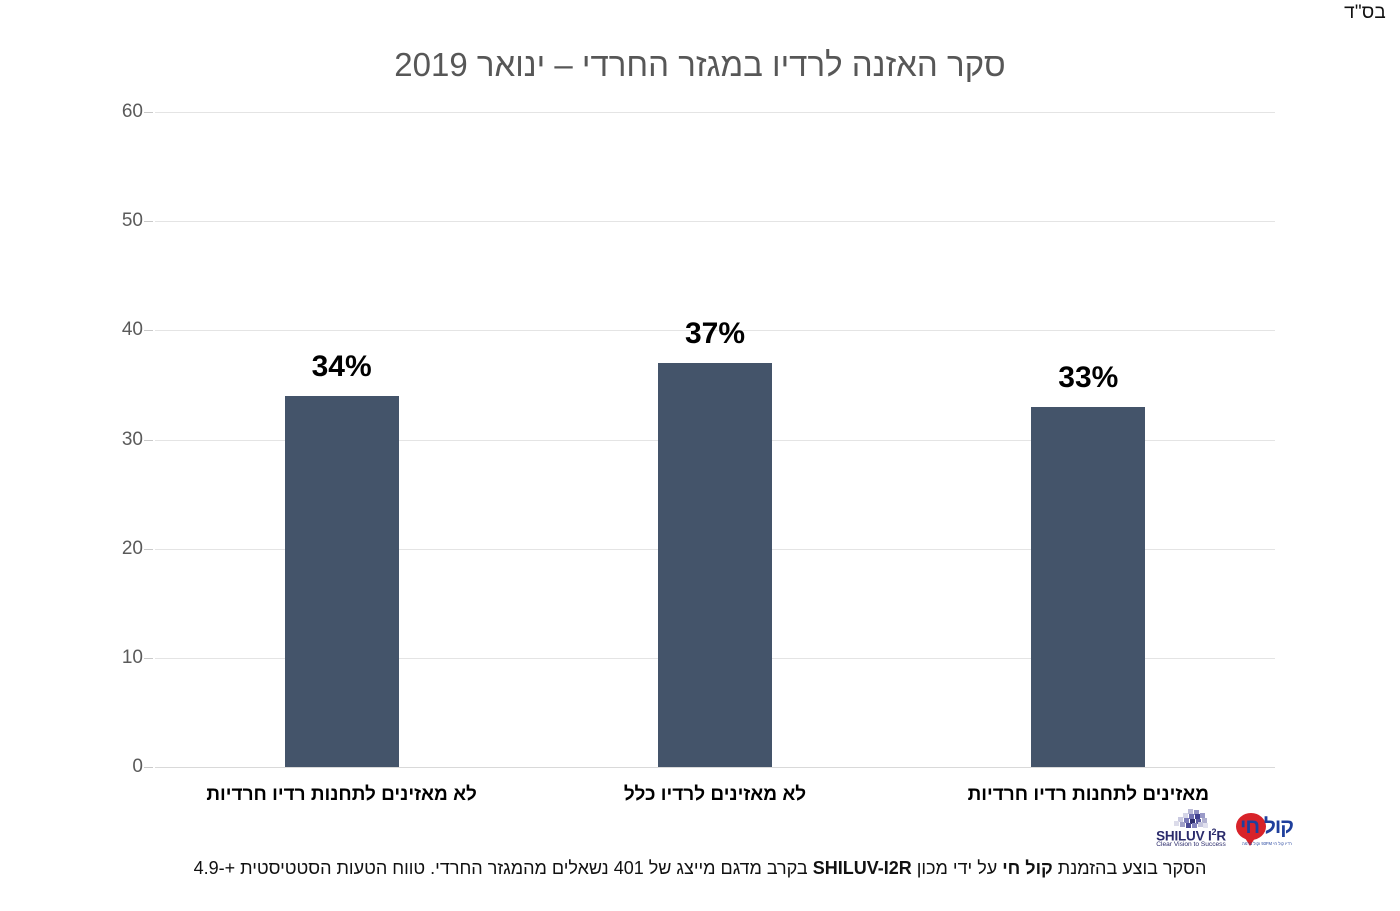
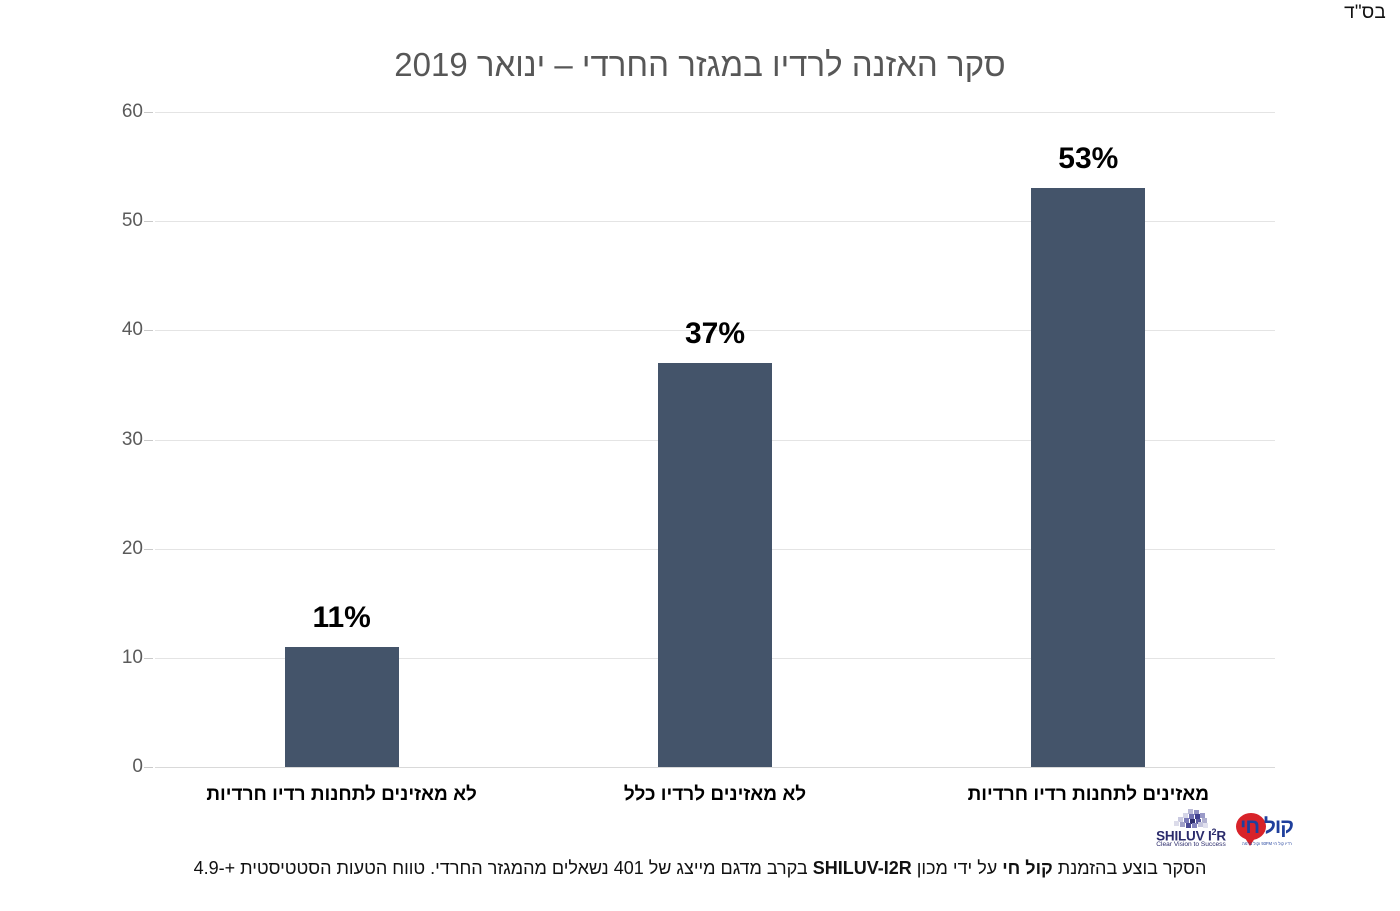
מאזינים לתחנות רדיו חרדיות: 33% -> 53%
לא מאזינים לתחנות רדיו חרדיות: 34% -> 11%
